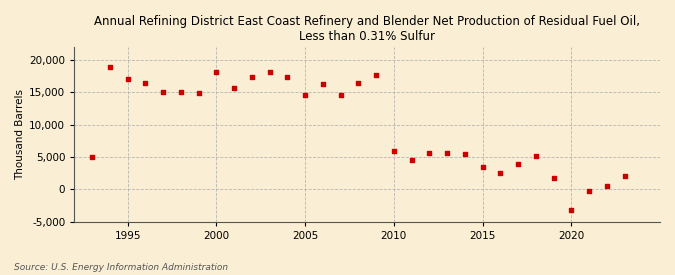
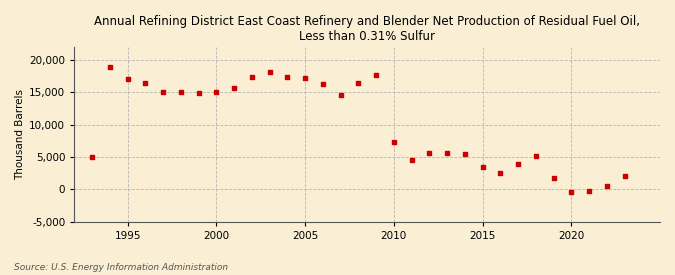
2000: 18,200 -> 15,100
2005: 14,600 -> 17,200
2010: 6,000 -> 7,300
2020: -3,200 -> -400
